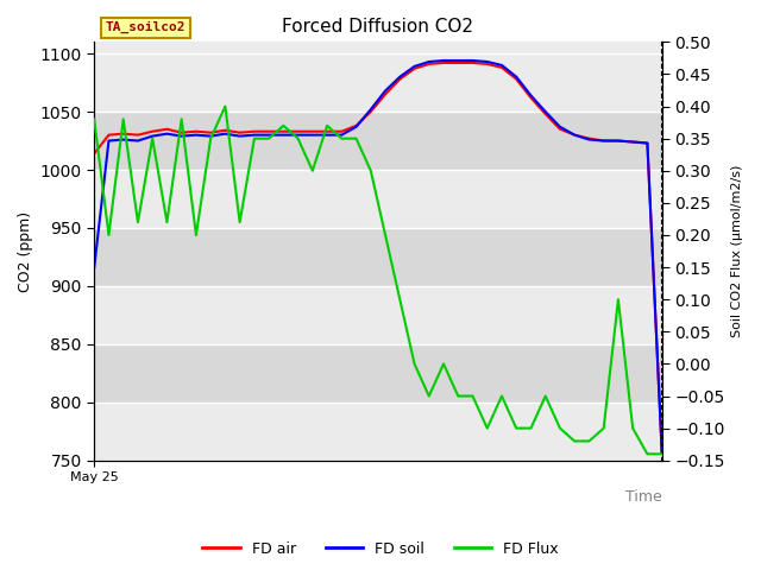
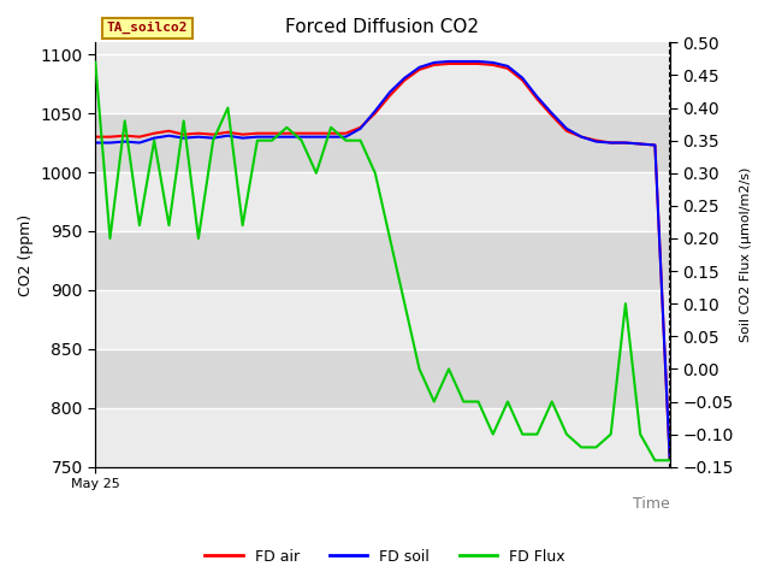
FD air/May 25: 1014 -> 1030
FD soil/May 25: 916 -> 1025
FD Flux/May 25: 0.38 -> 0.47
